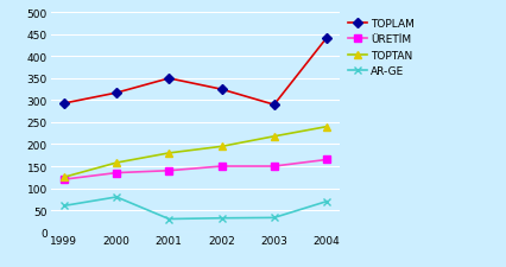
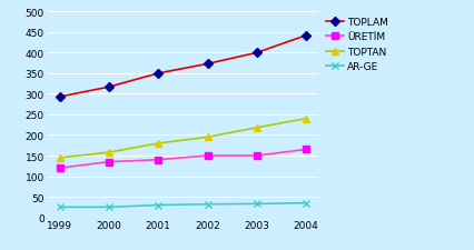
TOPTAN/1999: 125 -> 145
AR-GE/1999: 60 -> 25
AR-GE/2000: 80 -> 25
TOPLAM/2002: 325 -> 373
TOPLAM/2003: 290 -> 400
AR-GE/2004: 70 -> 35
